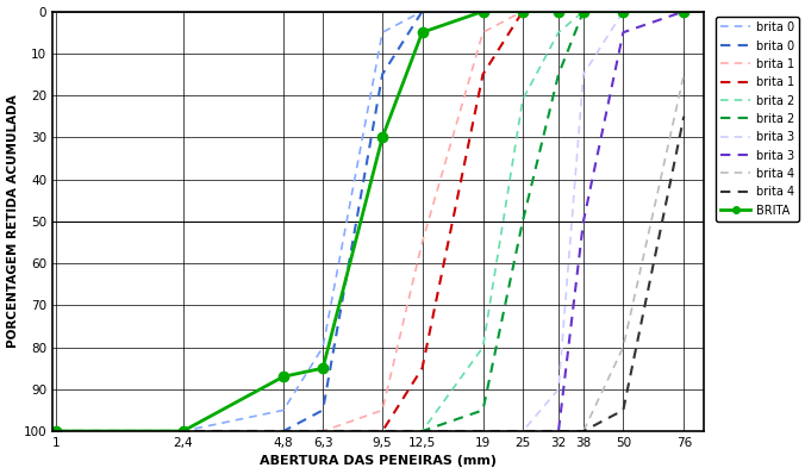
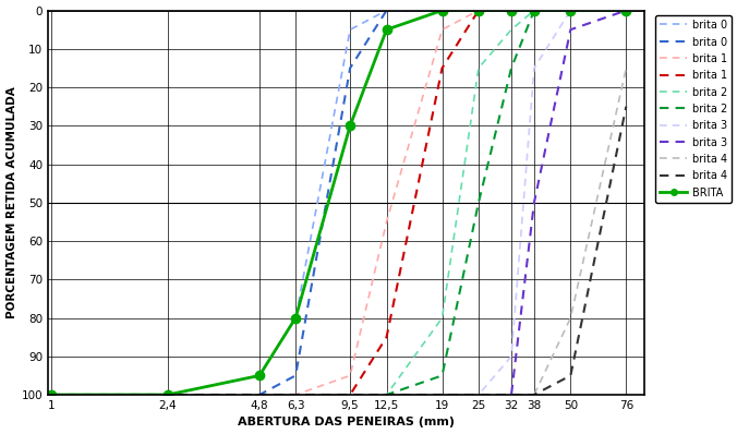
BRITA/4,8: 87 -> 95
BRITA/6,3: 85 -> 80
brita 2/25: 21 -> 15
